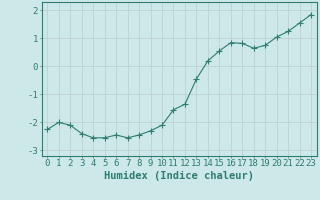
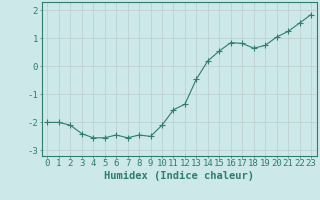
0: -2.25 -> -2.00
9: -2.30 -> -2.50
